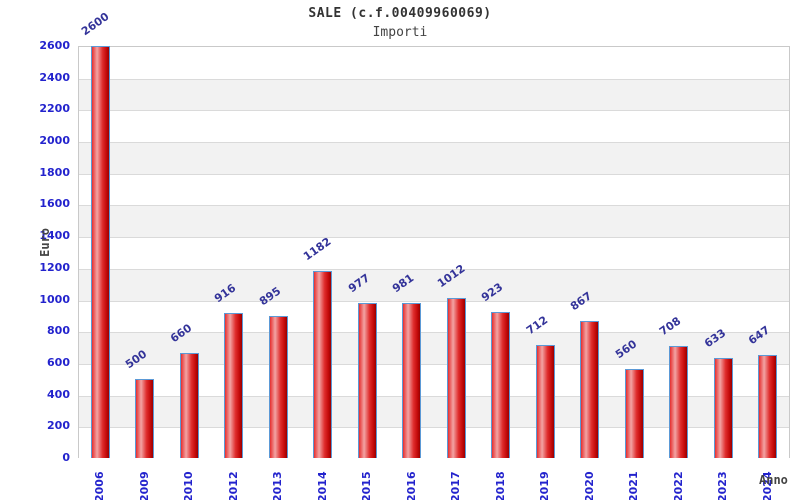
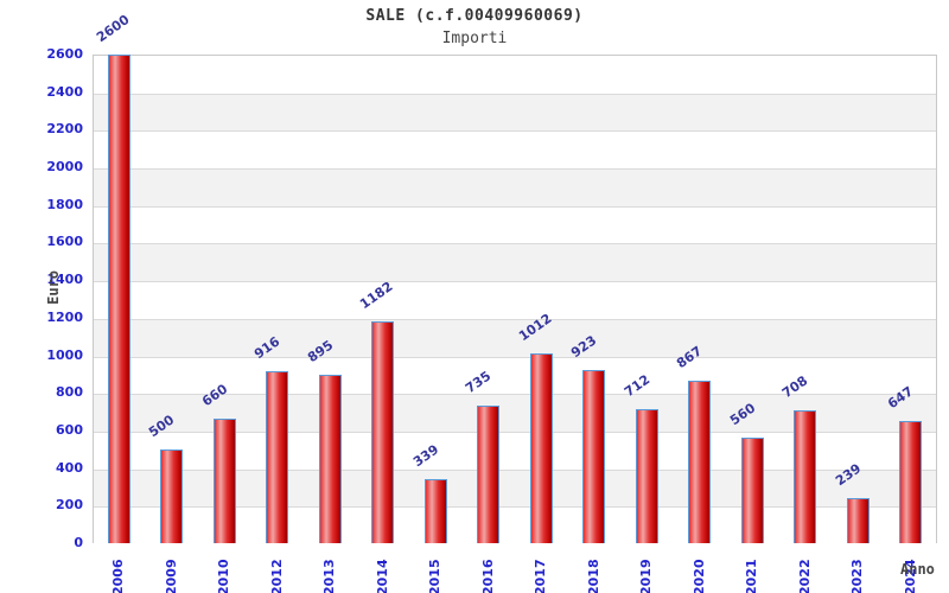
2015: 977 -> 339
2016: 981 -> 735
2023: 633 -> 239
